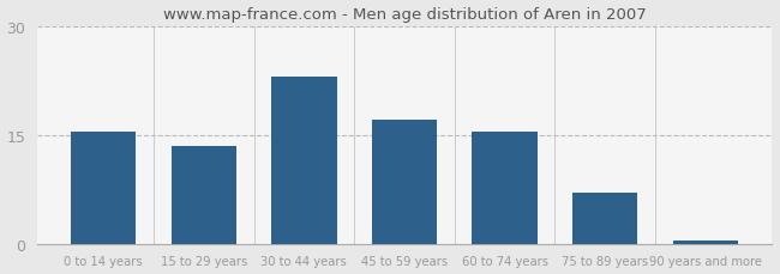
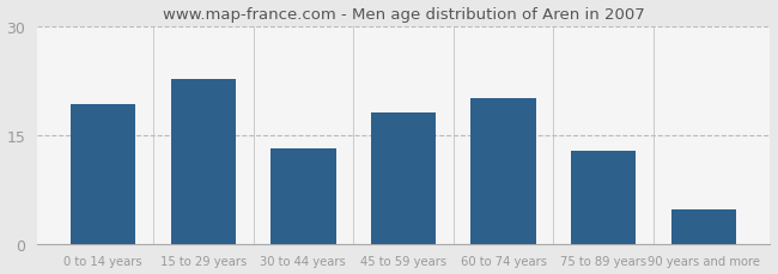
0 to 14 years: 15.5 -> 19.2
15 to 29 years: 13.5 -> 22.6
30 to 44 years: 23.0 -> 13.2
45 to 59 years: 17.0 -> 18.0
60 to 74 years: 15.5 -> 20.0
75 to 89 years: 7.0 -> 12.8
90 years and more: 0.5 -> 4.8
